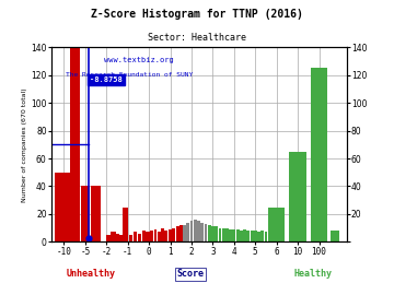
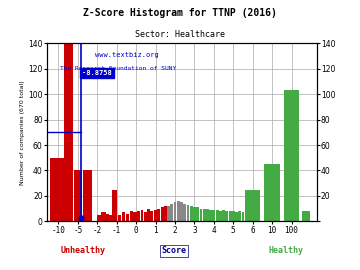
10: 65 -> 45
100: 125 -> 103
